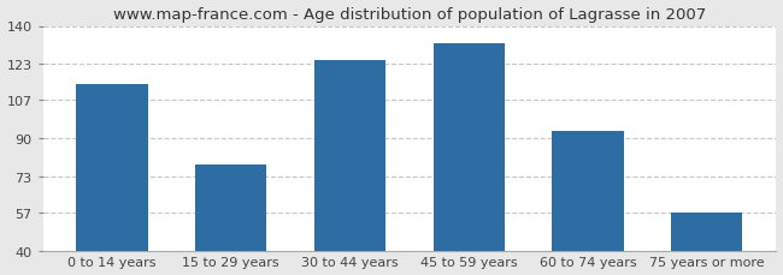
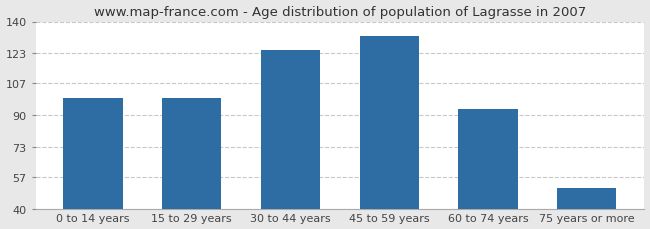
0 to 14 years: 114 -> 99
15 to 29 years: 78 -> 99
75 years or more: 57 -> 51
